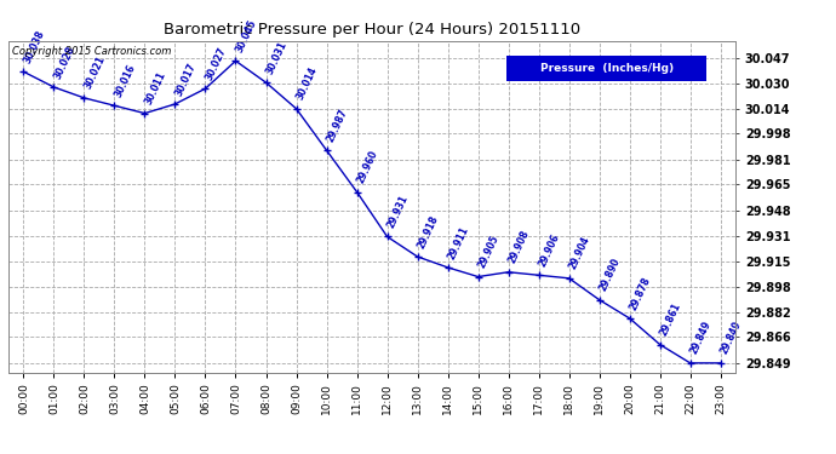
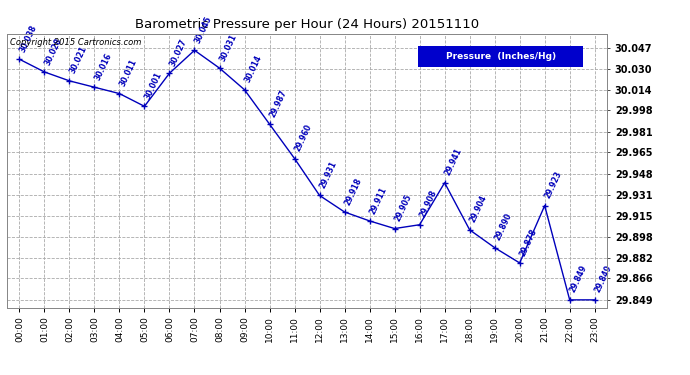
05:00: 30.017 -> 30.001
17:00: 29.906 -> 29.941
21:00: 29.861 -> 29.923
